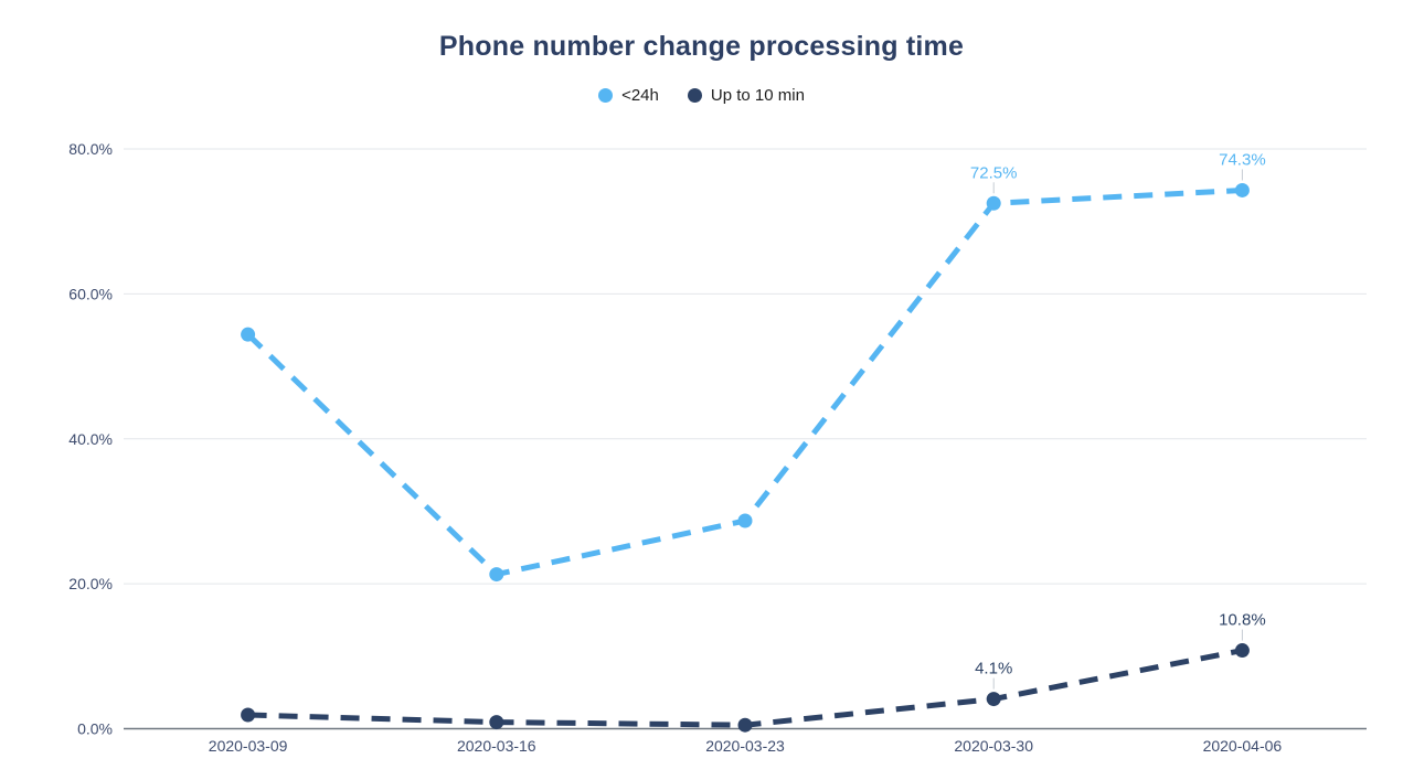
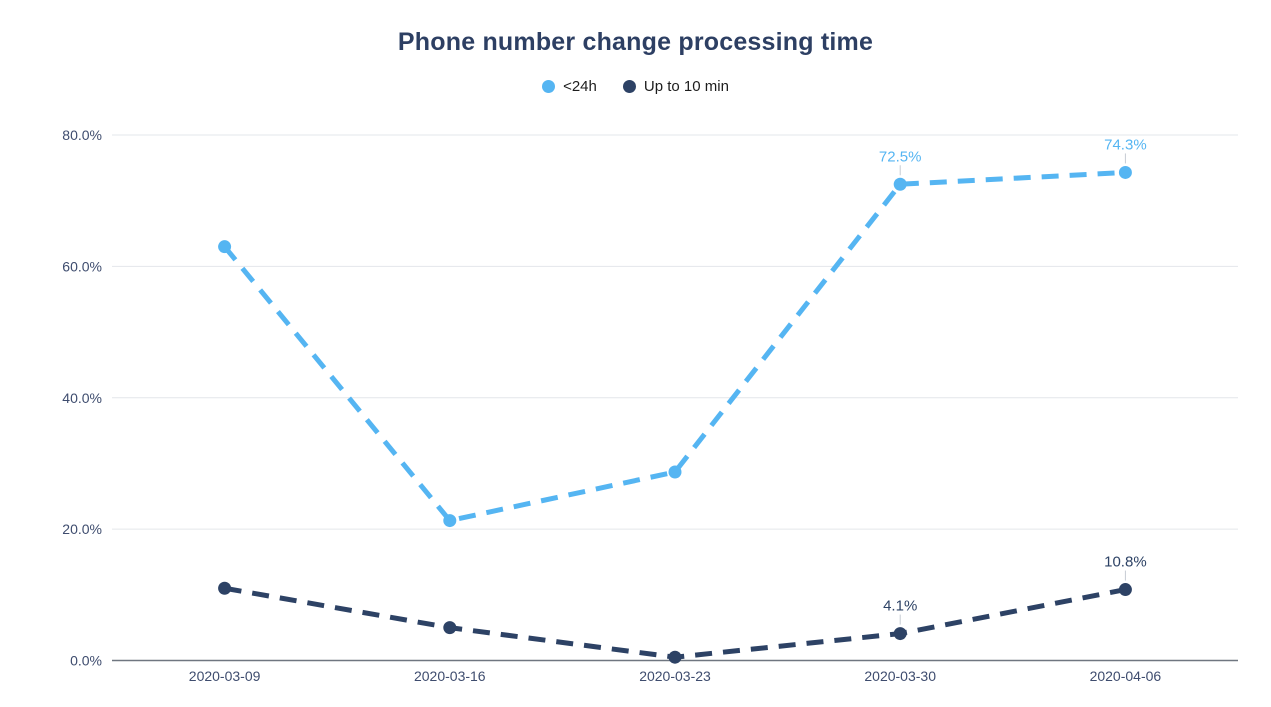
<24h/2020-03-09: 54% -> 63%
Up to 10 min/2020-03-09: 2% -> 11%
Up to 10 min/2020-03-16: 1% -> 5%
